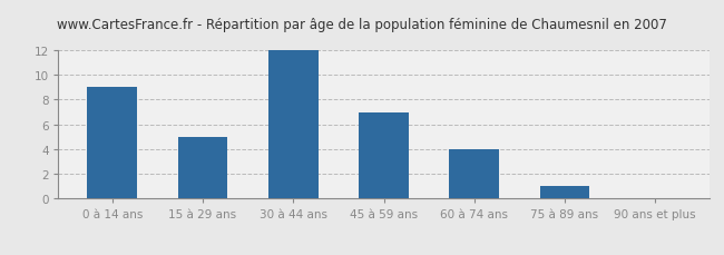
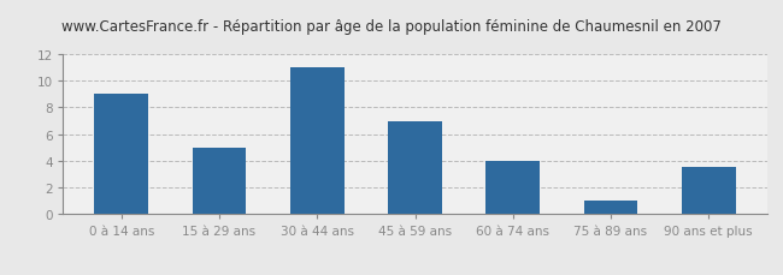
30 à 44 ans: 12.0 -> 11.0
90 ans et plus: 0.1 -> 3.5
